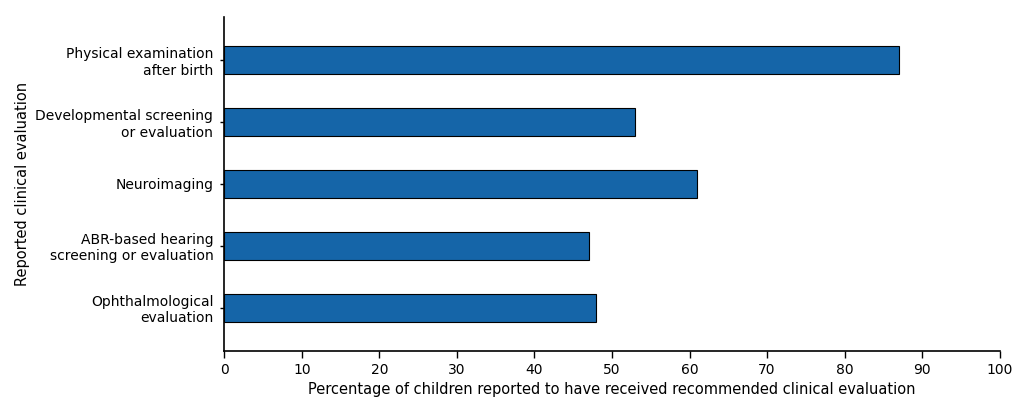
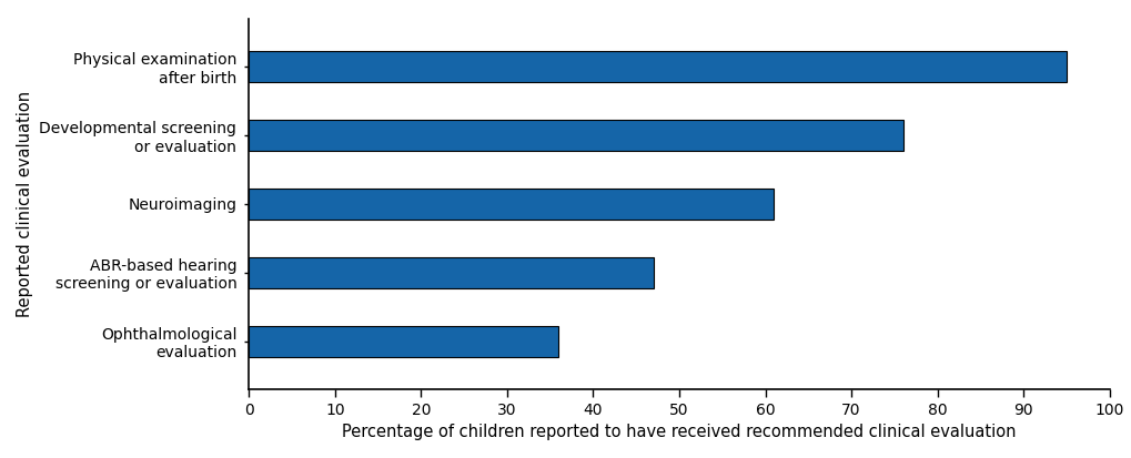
Physical examination after birth: 87 -> 95
Developmental screening or evaluation: 53 -> 76
Ophthalmological evaluation: 48 -> 36
